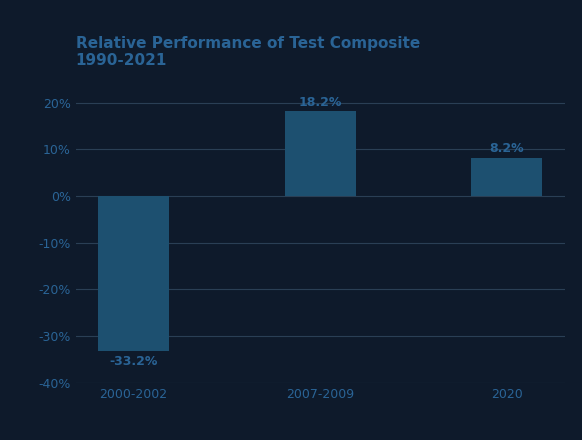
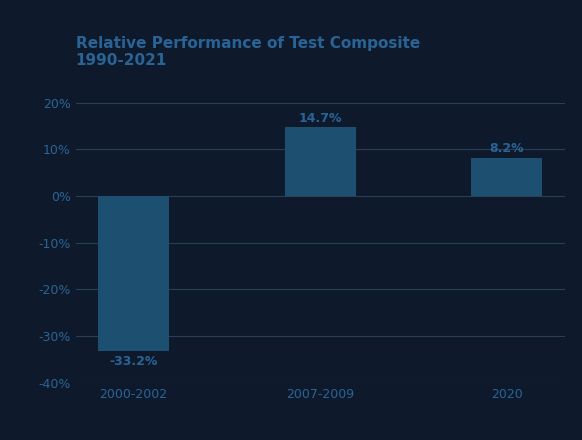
2007-2009: 18.2% -> 14.7%
